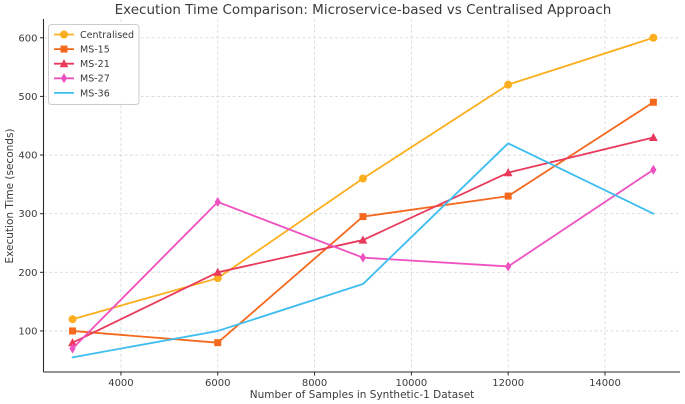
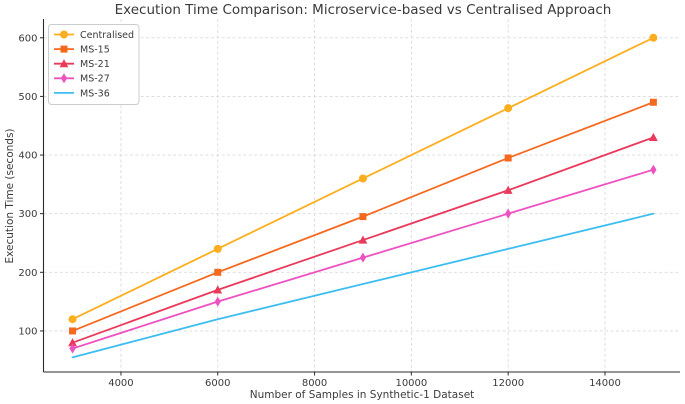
Centralised/6000: 190 -> 240
MS-15/6000: 80 -> 200
MS-21/6000: 200 -> 170
MS-27/6000: 320 -> 150
MS-36/6000: 100 -> 120
Centralised/12000: 520 -> 480
MS-15/12000: 330 -> 400
MS-21/12000: 370 -> 340
MS-27/12000: 210 -> 300
MS-36/12000: 420 -> 240
